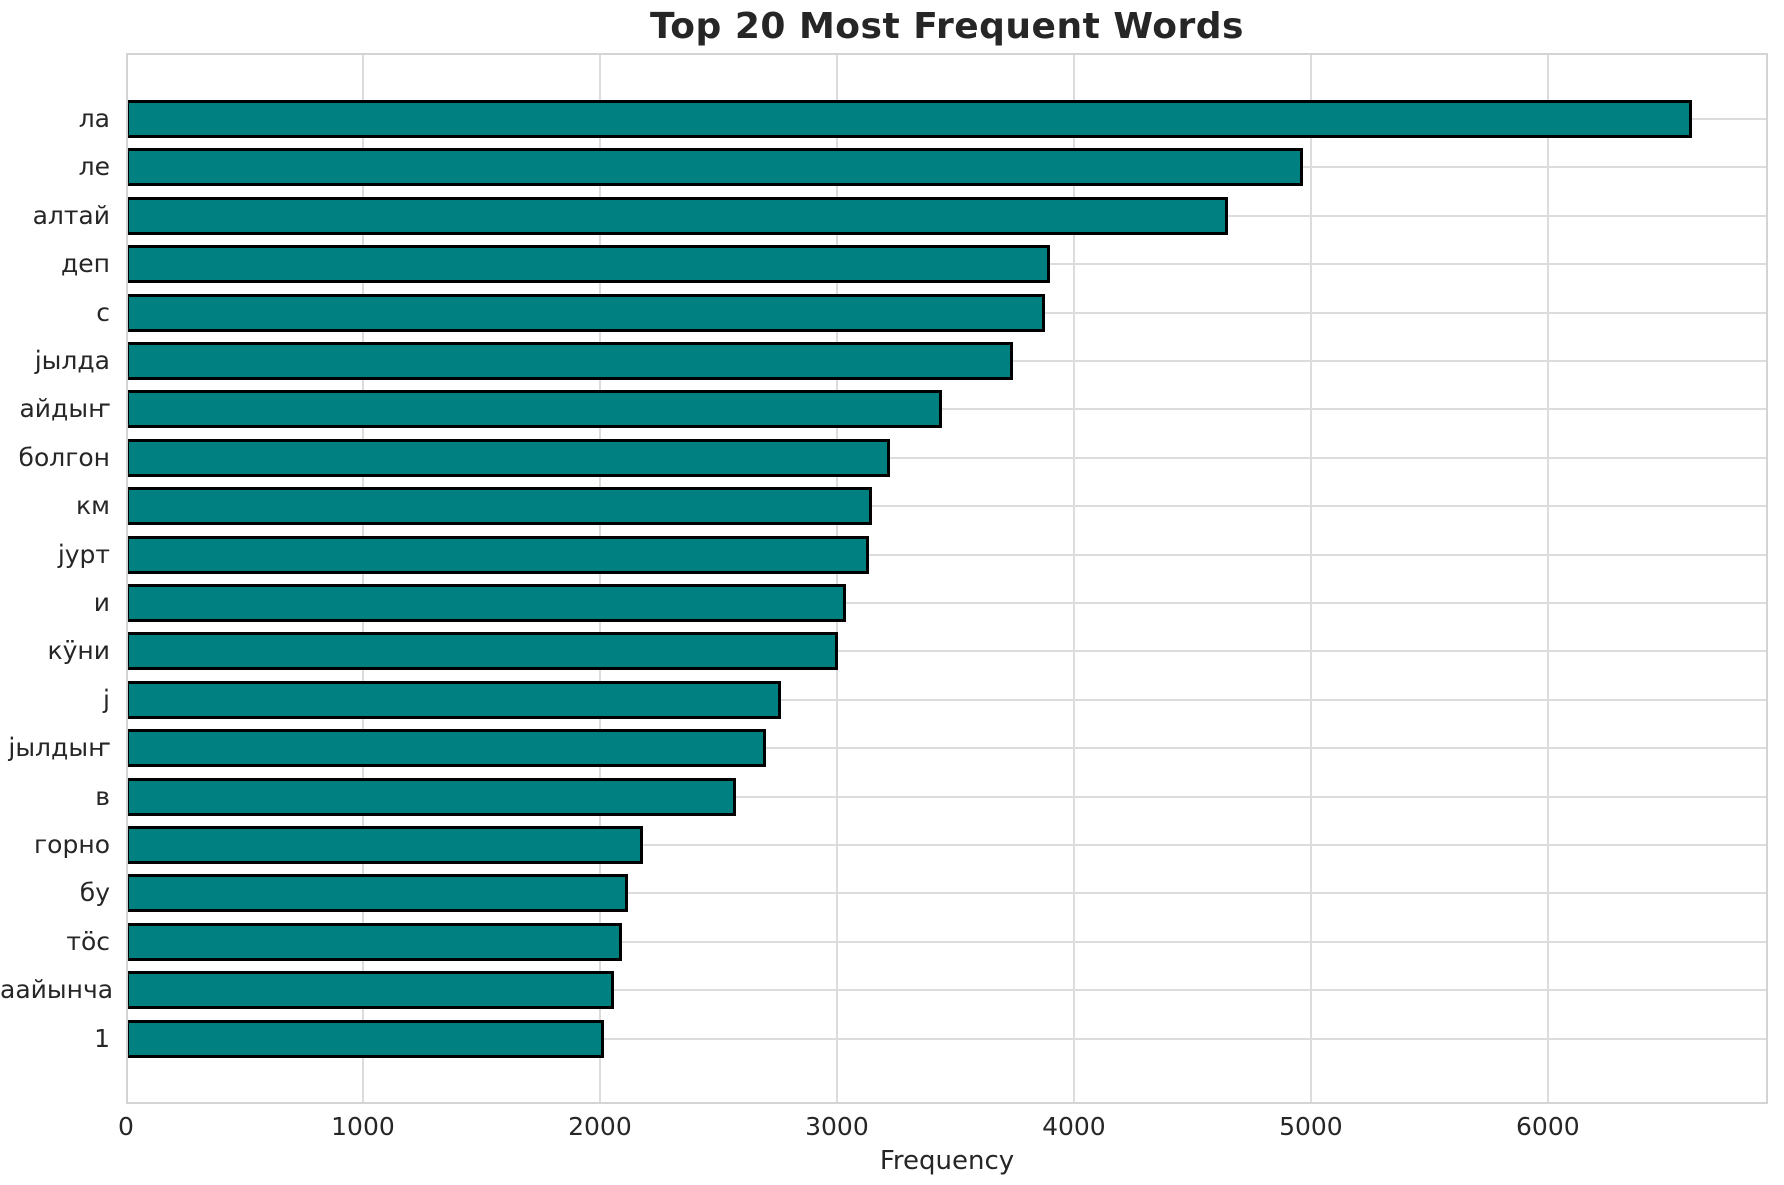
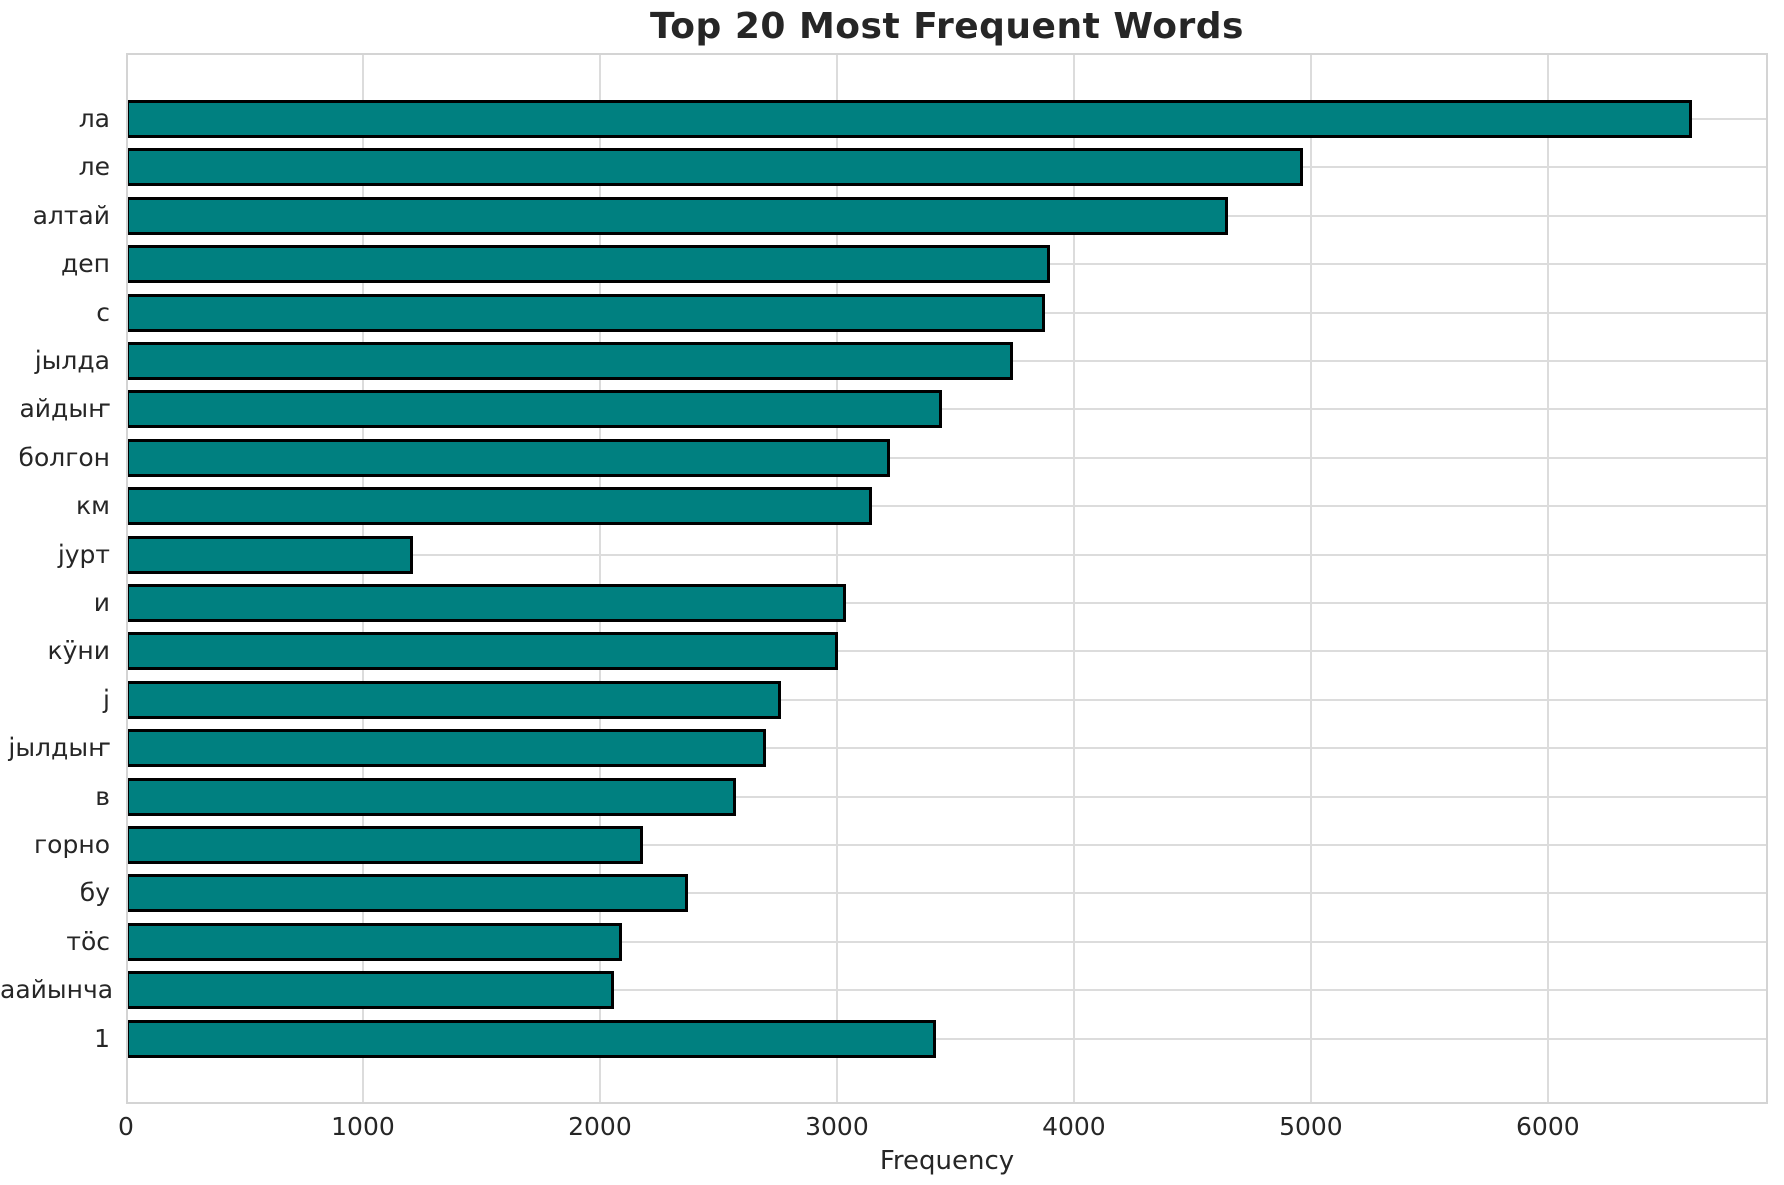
јурт: 3140 -> 1210
бу: 2120 -> 2370
1: 2020 -> 3420
